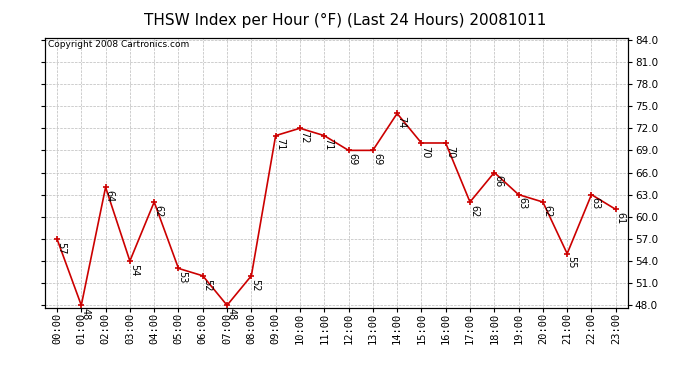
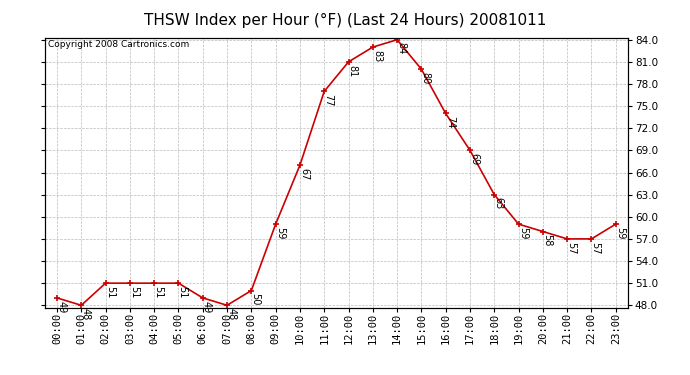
00:00: 57 -> 49
02:00: 64 -> 51
03:00: 54 -> 51
04:00: 62 -> 51
05:00: 53 -> 51
06:00: 52 -> 49
08:00: 52 -> 50
09:00: 71 -> 59
10:00: 72 -> 67
11:00: 71 -> 77
12:00: 69 -> 81
13:00: 69 -> 83
14:00: 74 -> 84
15:00: 70 -> 80
16:00: 70 -> 74
17:00: 62 -> 69
18:00: 66 -> 63
19:00: 63 -> 59
20:00: 62 -> 58
21:00: 55 -> 57
22:00: 63 -> 57
23:00: 61 -> 59
